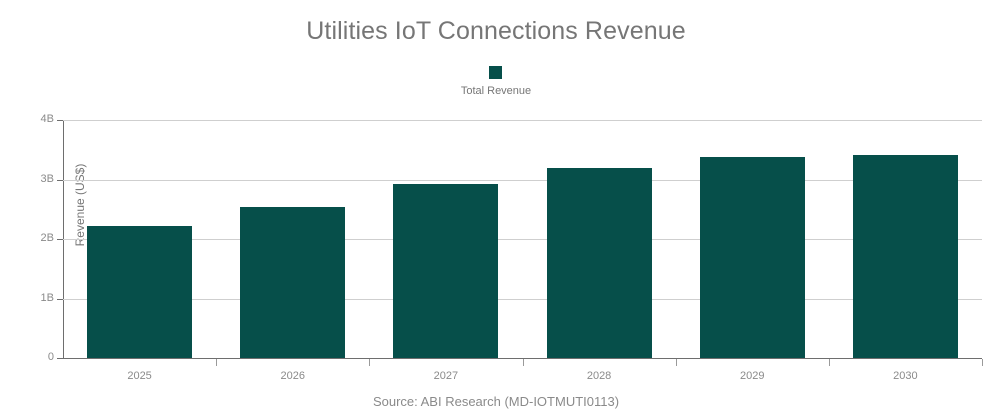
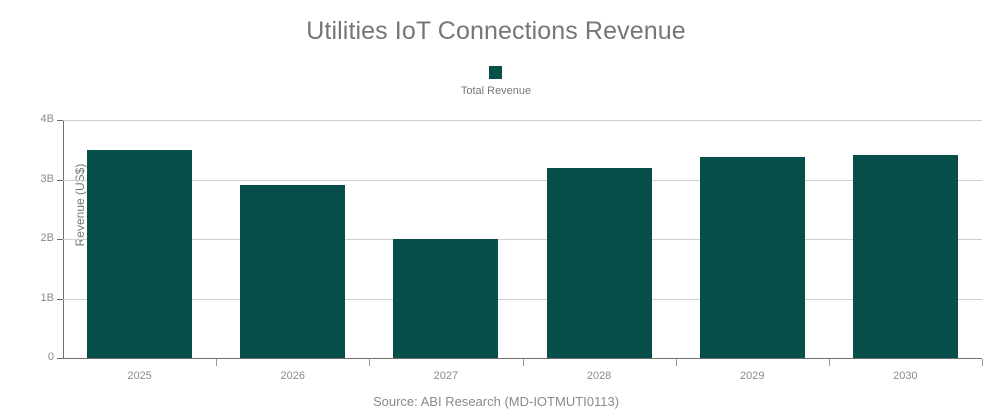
2025: 2.2B -> 3.5B
2026: 2.5B -> 2.9B
2027: 2.9B -> 2.0B
